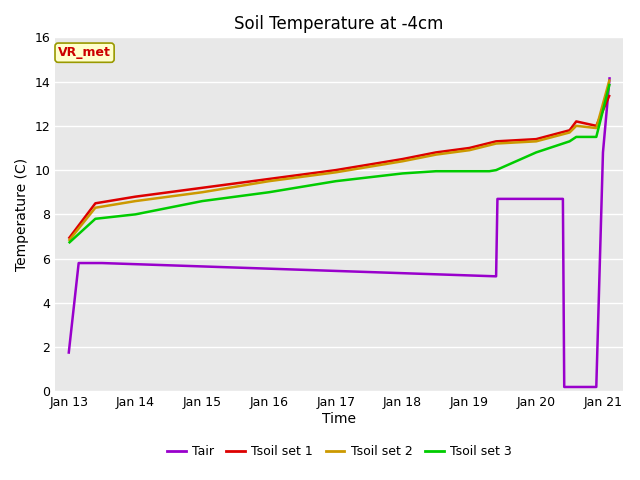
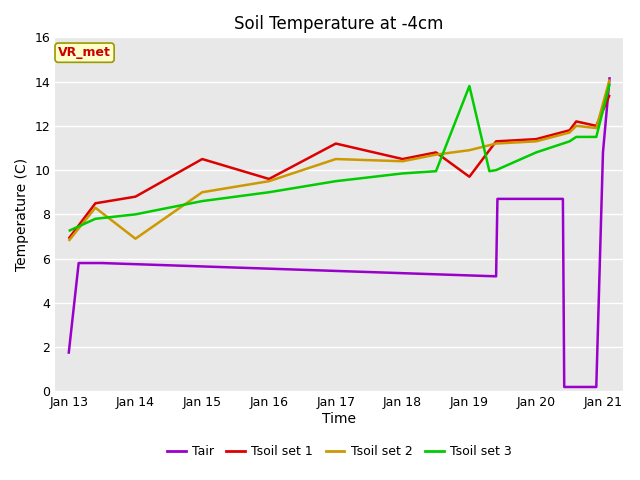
Tsoil set 3/Jan 13: 6.70 -> 7.25
Tsoil set 2/Jan 14: 8.6 -> 6.9
Tsoil set 1/Jan 15: 9.2 -> 10.5
Tsoil set 1/Jan 17: 10.0 -> 11.2
Tsoil set 2/Jan 17: 9.9 -> 10.5
Tsoil set 1/Jan 19: 11.0 -> 9.7
Tsoil set 3/Jan 19: 9.95 -> 13.80
